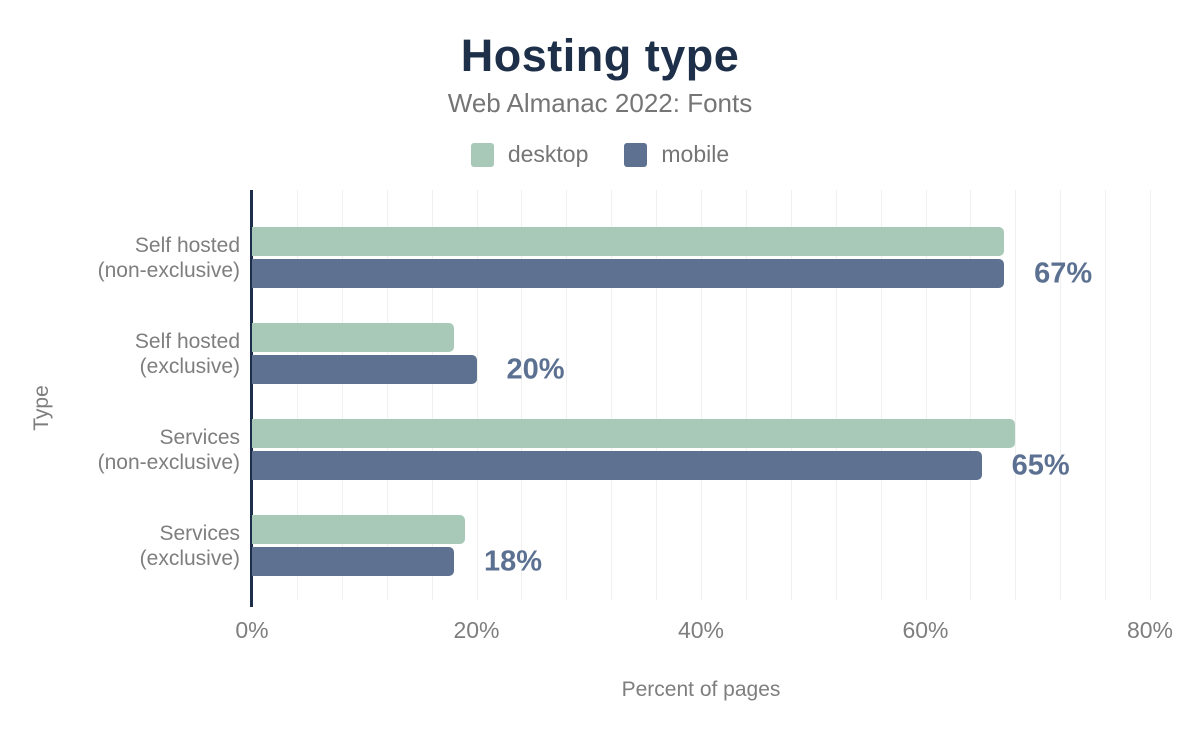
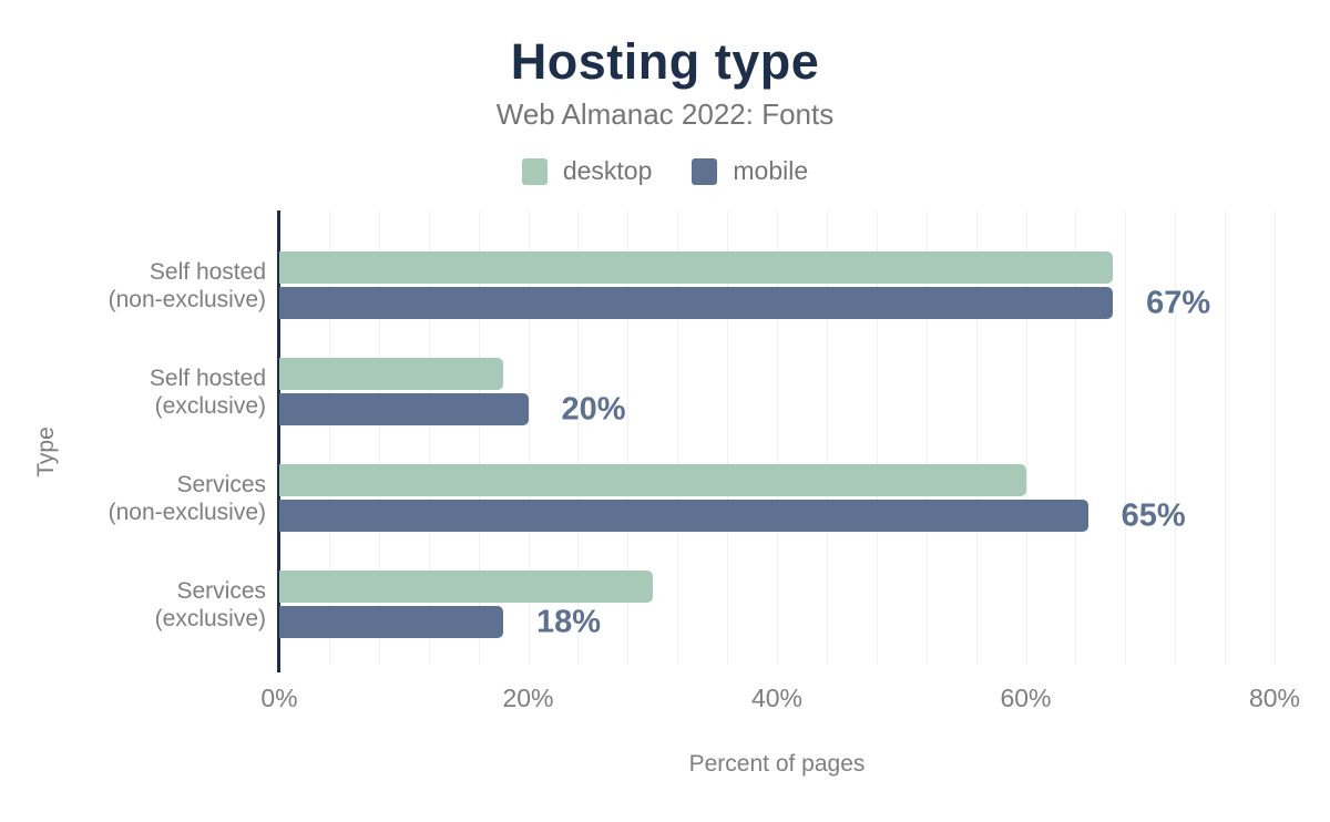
desktop/Services (non-exclusive): 68% -> 60%
desktop/Services (exclusive): 19% -> 30%
